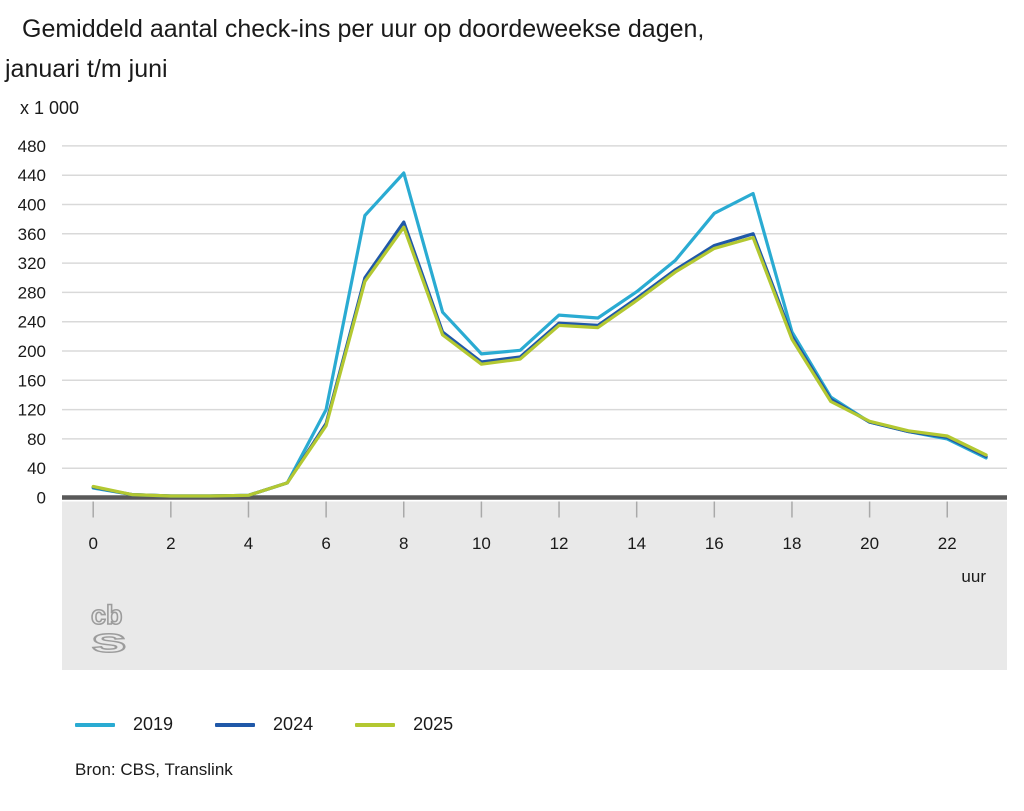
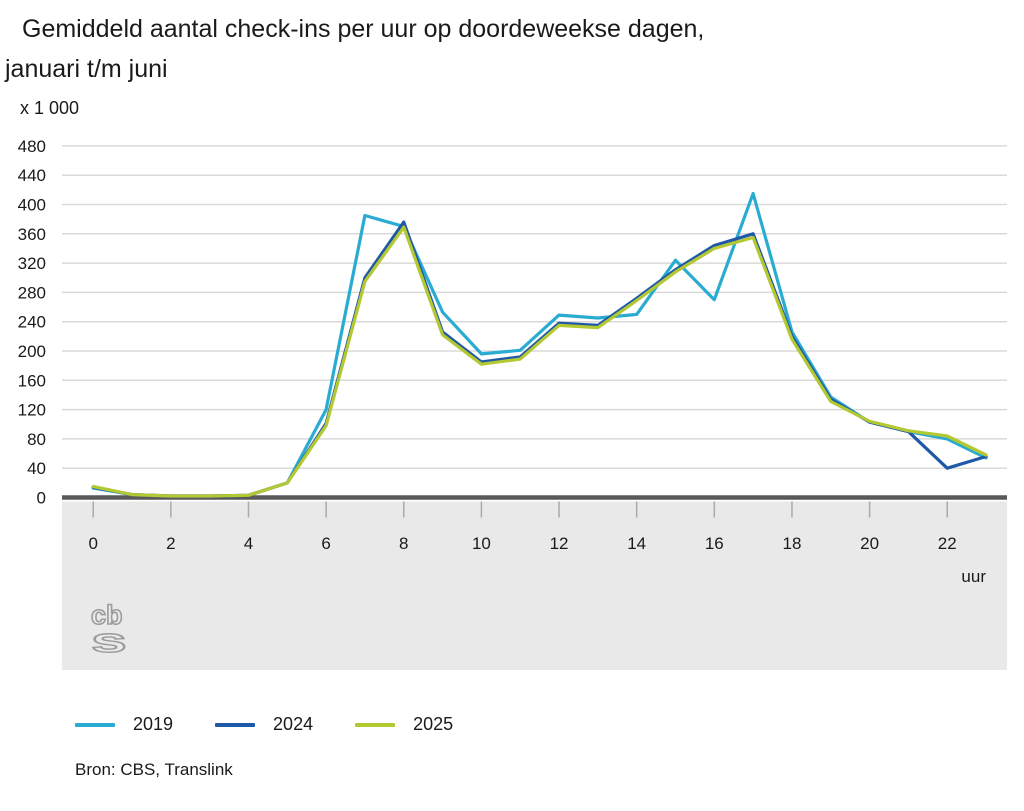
2019/8: 440 -> 370
2019/14: 280 -> 250
2019/16: 390 -> 270
2024/22: 80 -> 40
